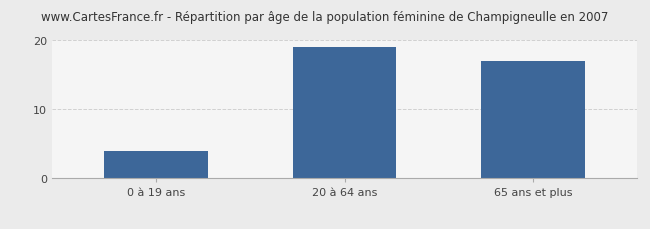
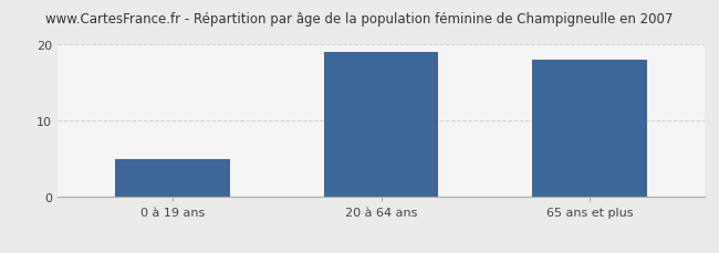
0 à 19 ans: 4 -> 5
65 ans et plus: 17 -> 18
